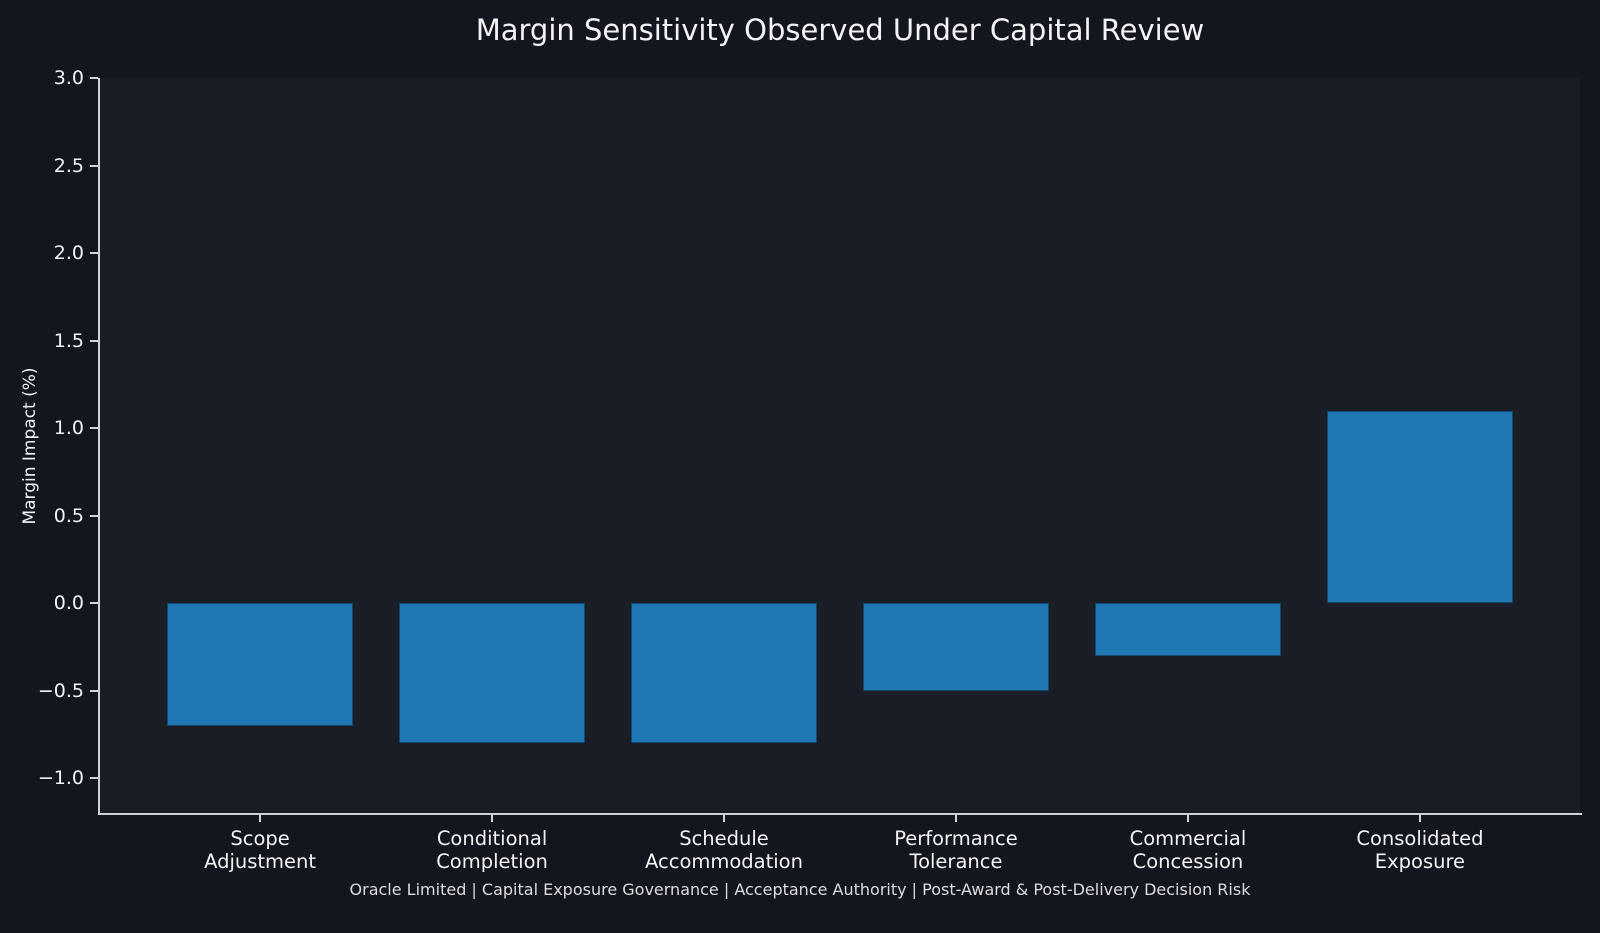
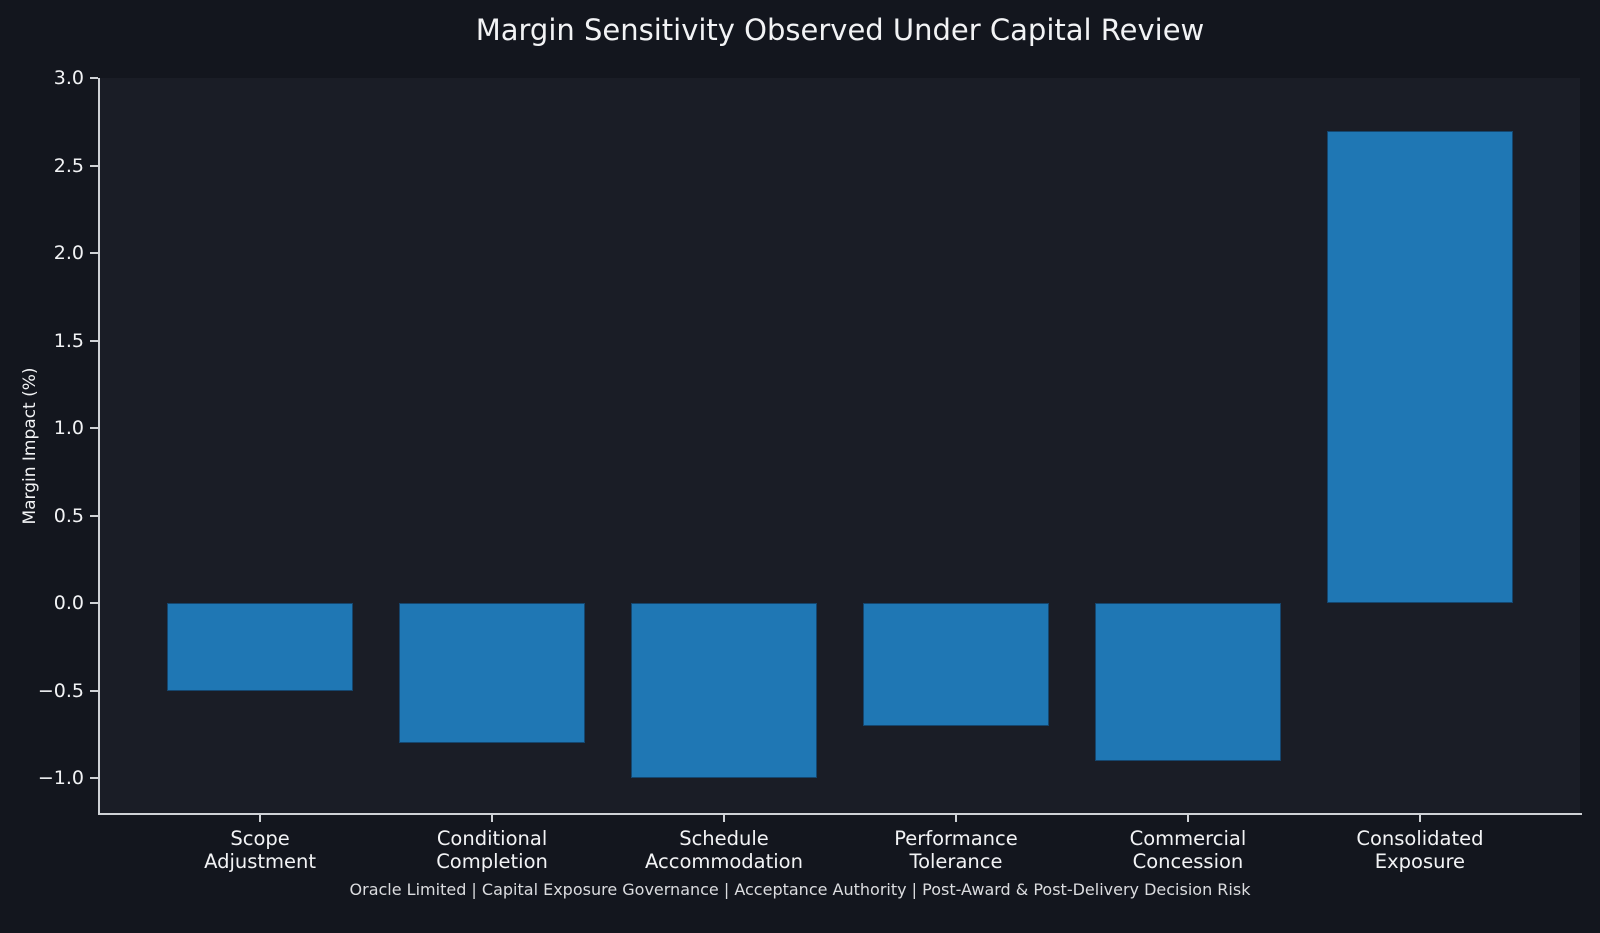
Scope Adjustment: -0.7 -> -0.5
Schedule Accommodation: -0.8 -> -1.0
Performance Tolerance: -0.5 -> -0.7
Commercial Concession: -0.3 -> -0.9
Consolidated Exposure: 1.1 -> 2.7
